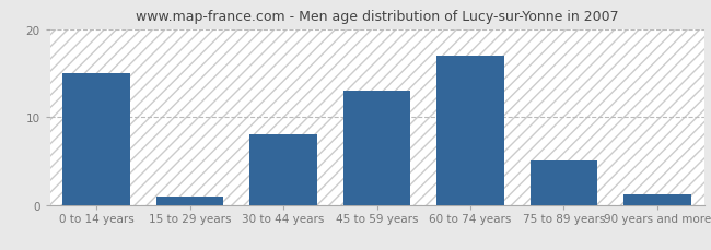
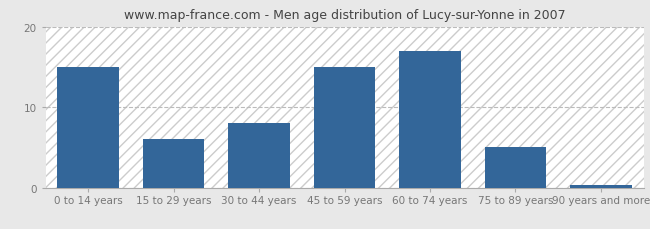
15 to 29 years: 1.0 -> 6.0
45 to 59 years: 13.0 -> 15.0
90 years and more: 1.2 -> 0.3
